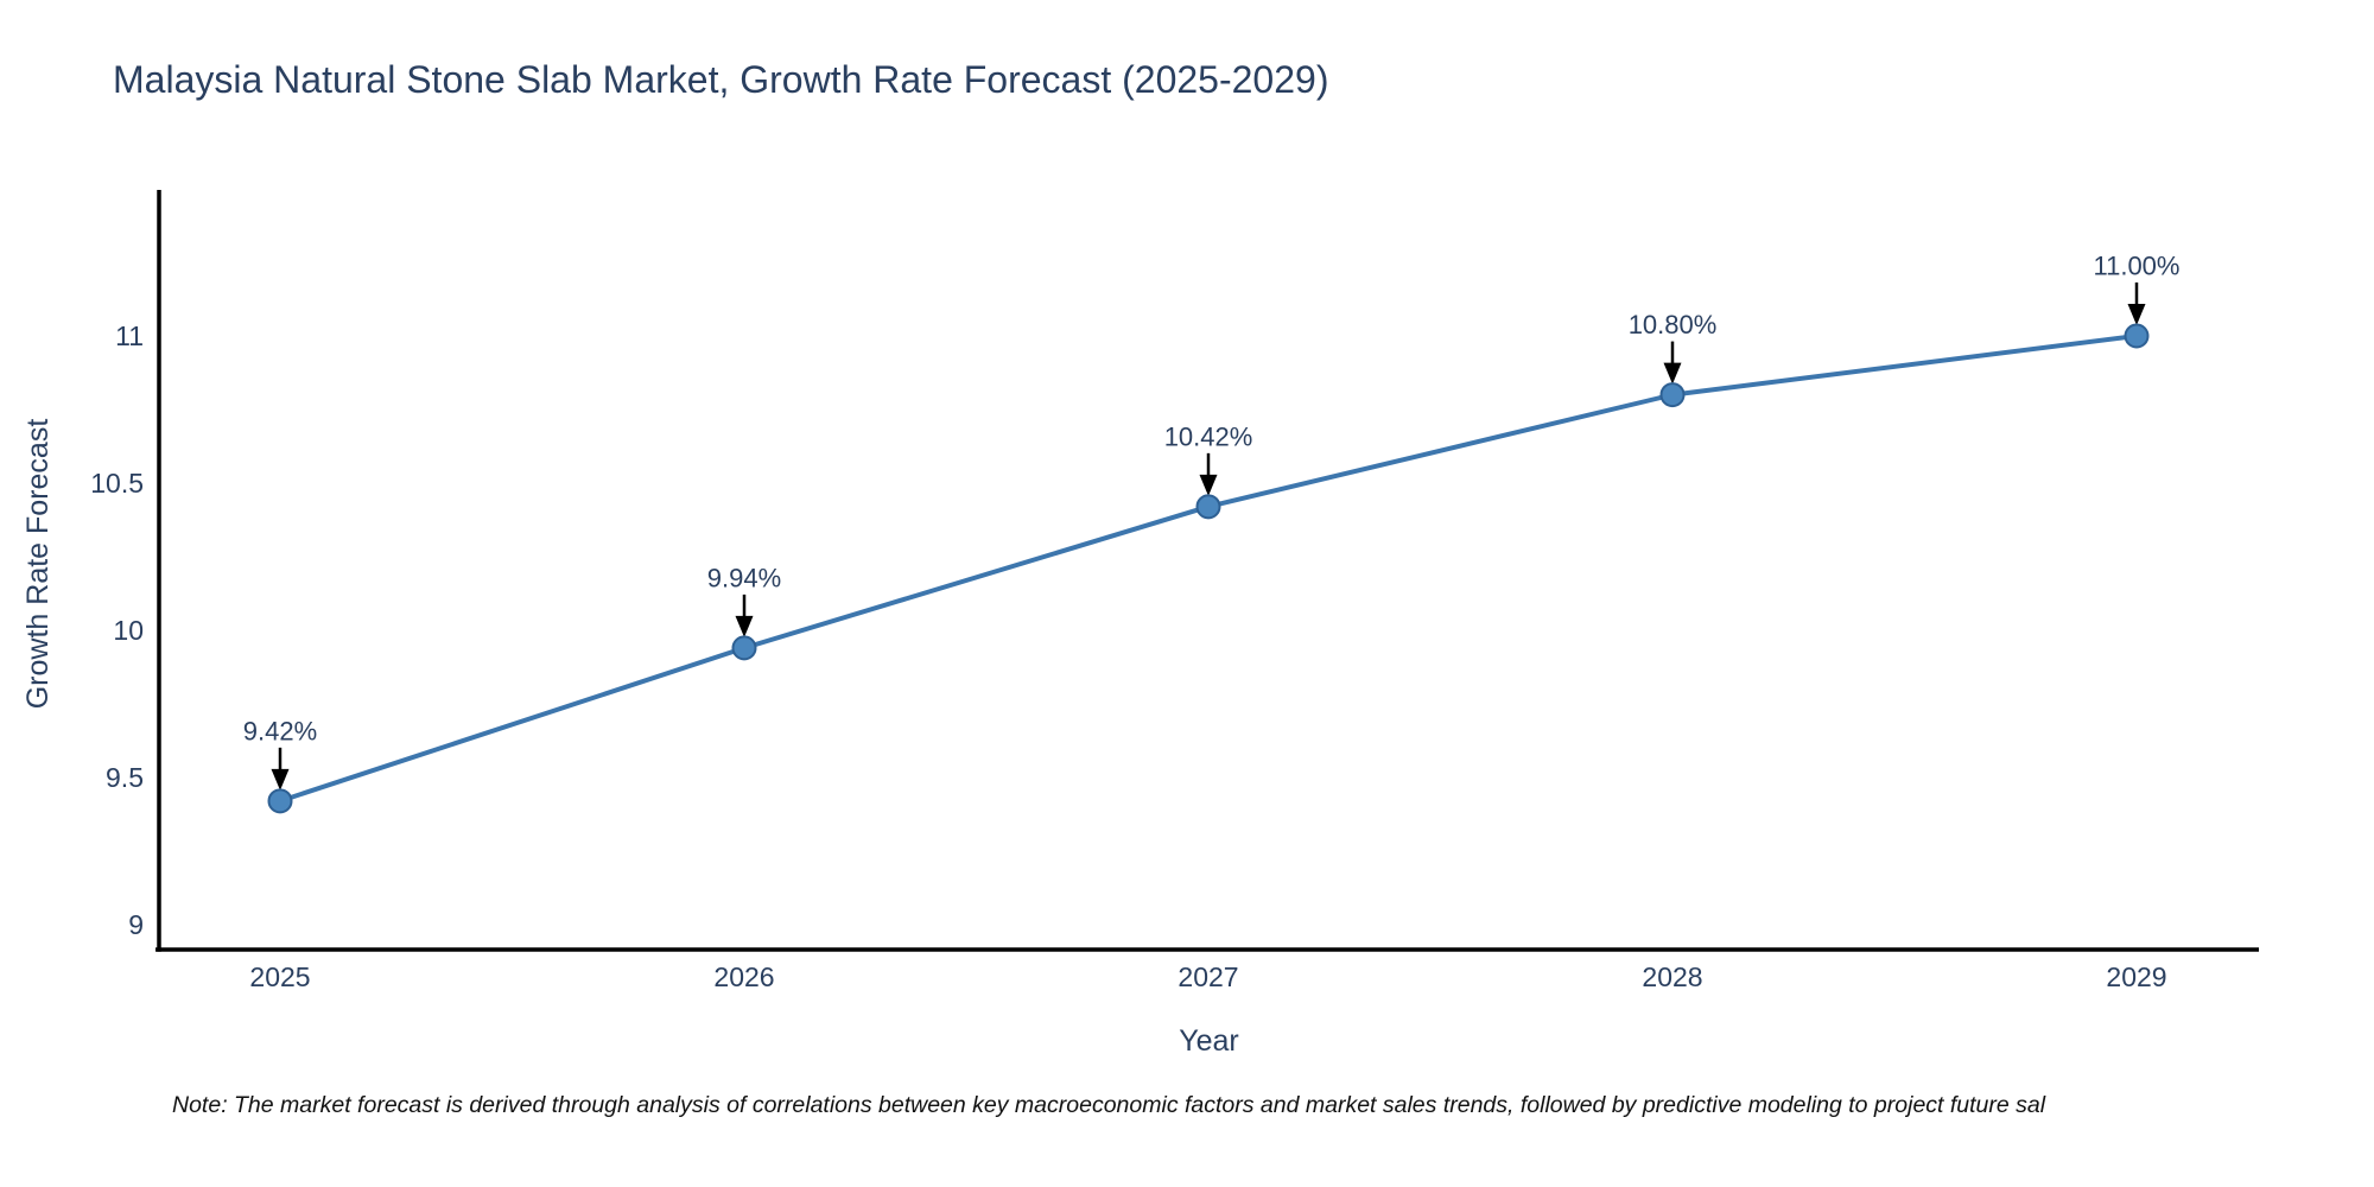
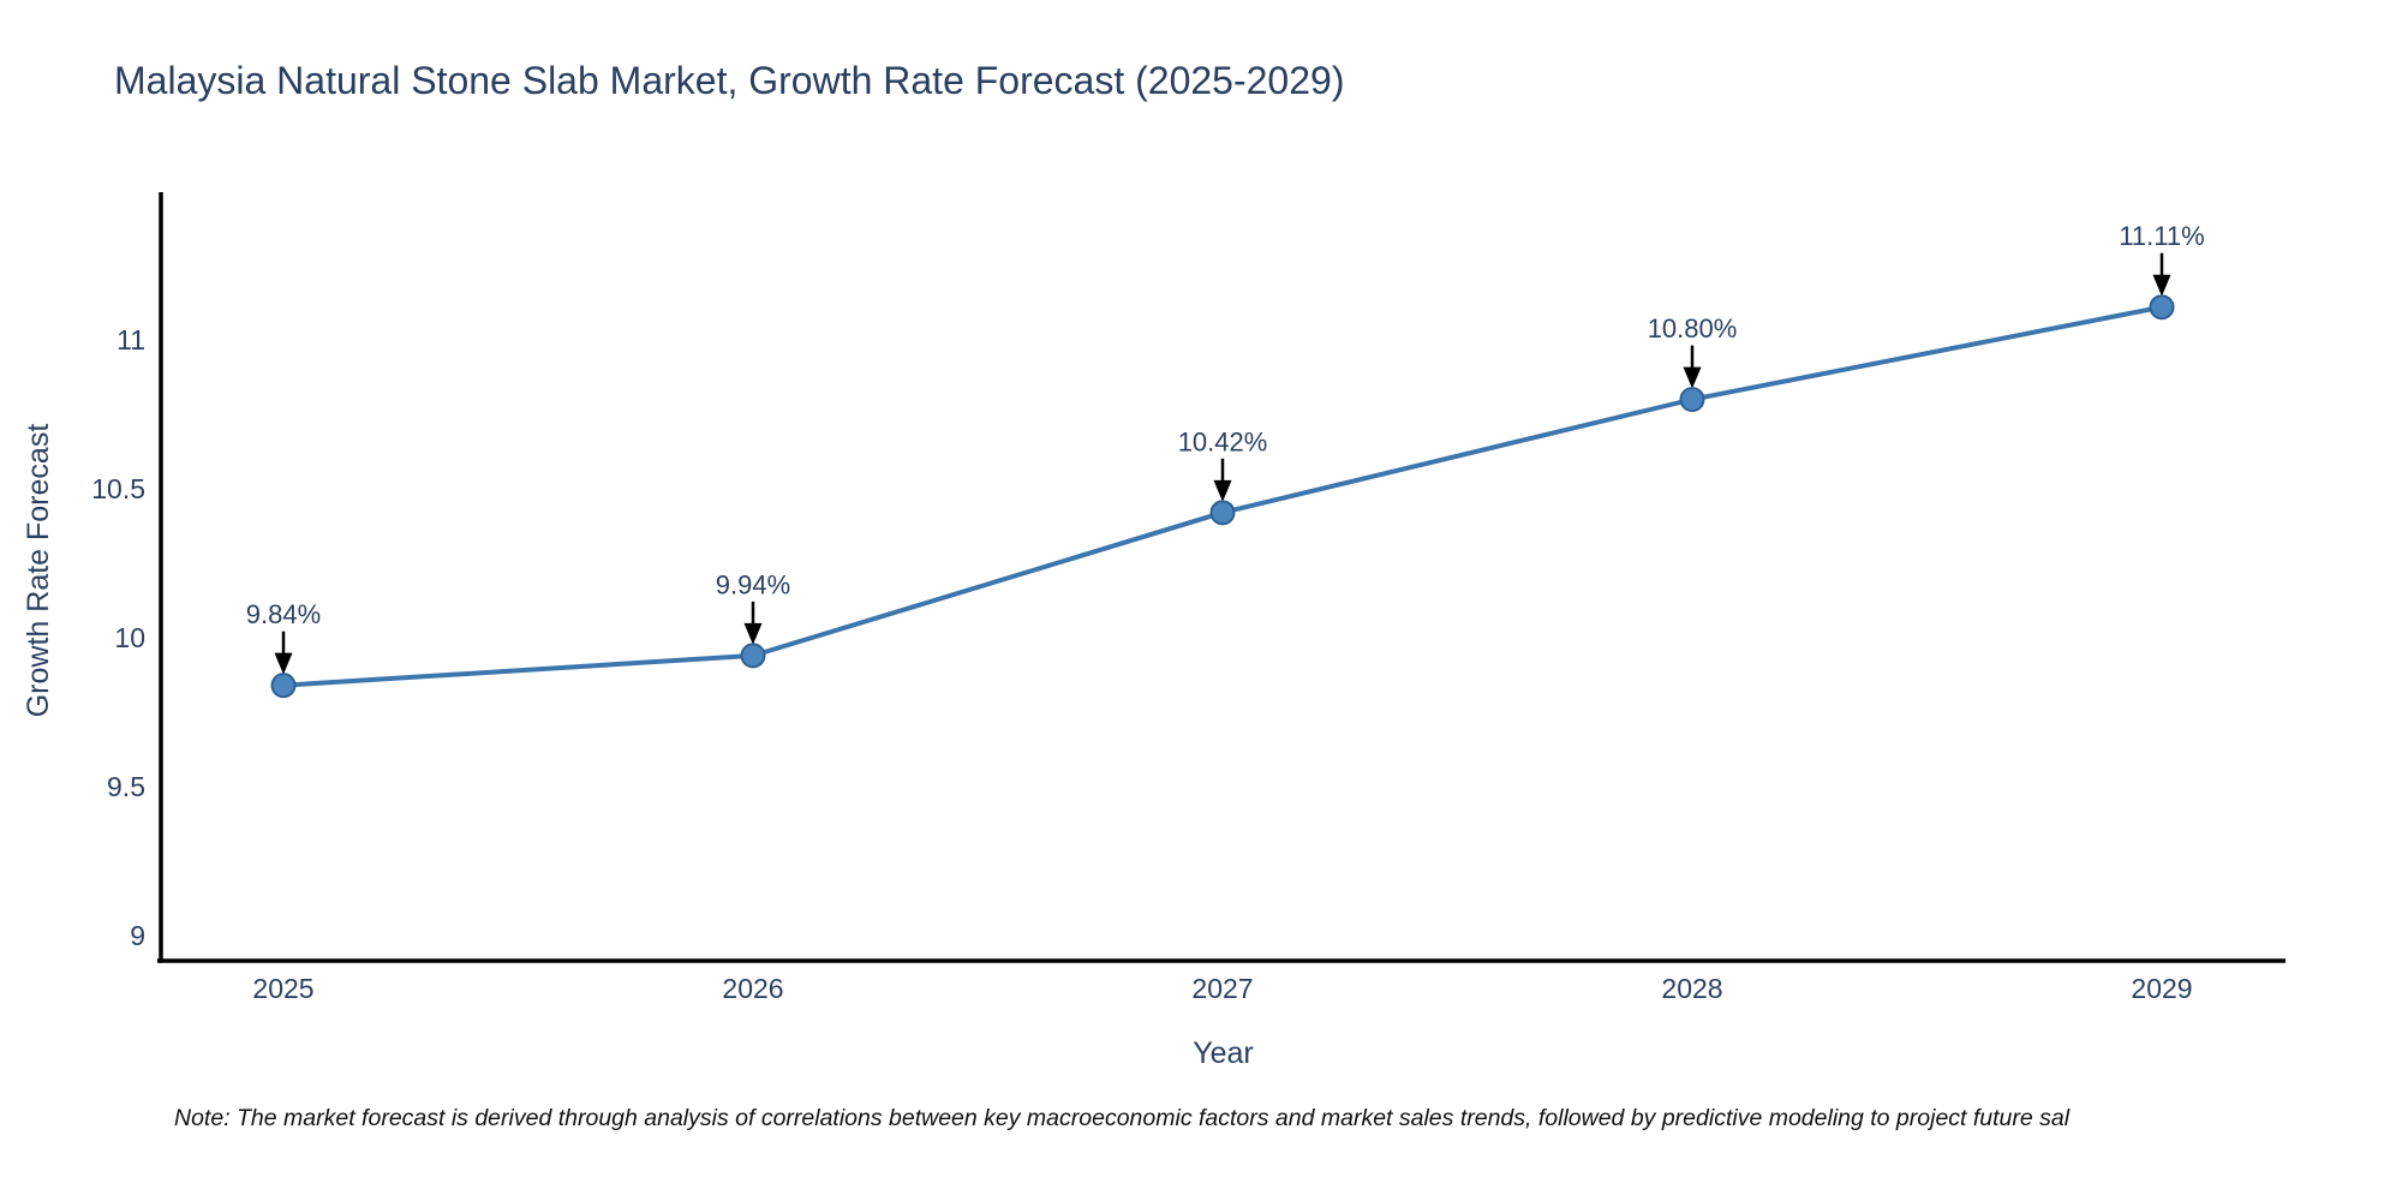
2025: 9.42% -> 9.84%
2029: 11.00% -> 11.11%
